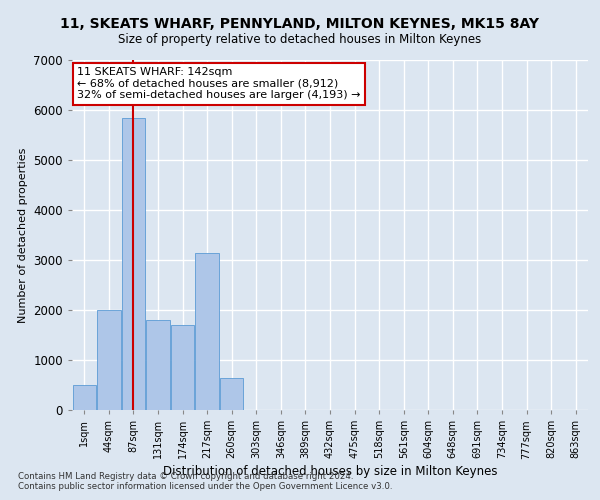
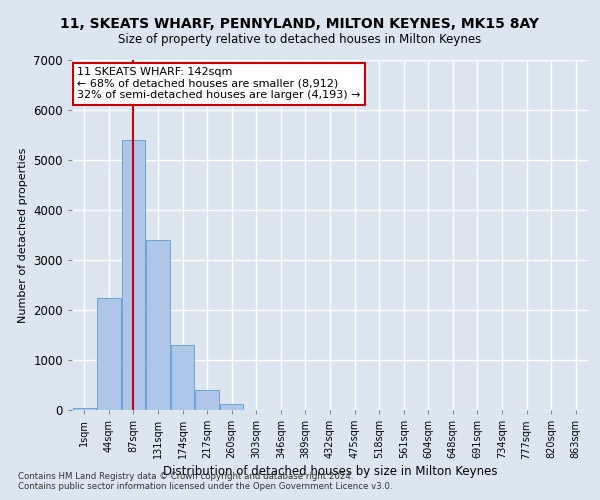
1sqm: 500 -> 50
44sqm: 2000 -> 2250
87sqm: 5850 -> 5400
131sqm: 1800 -> 3400
174sqm: 1700 -> 1300
217sqm: 3150 -> 400
260sqm: 650 -> 120
